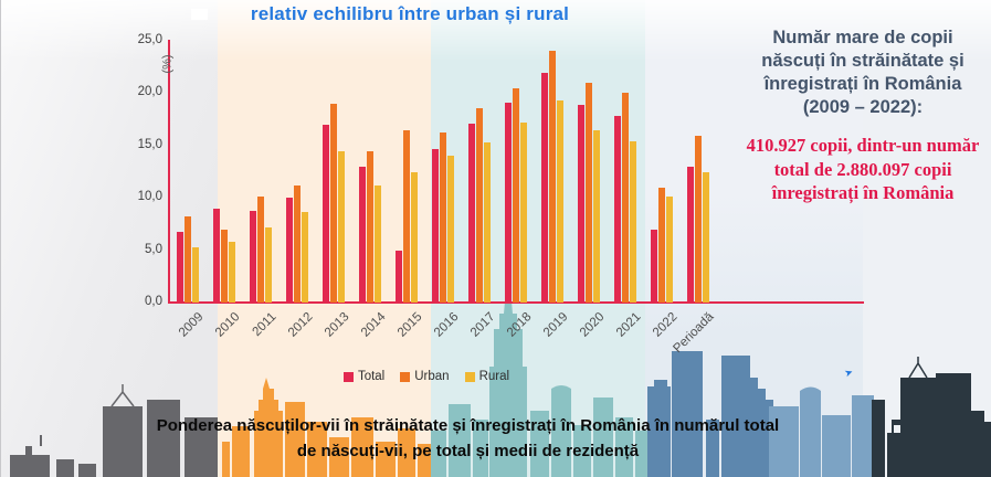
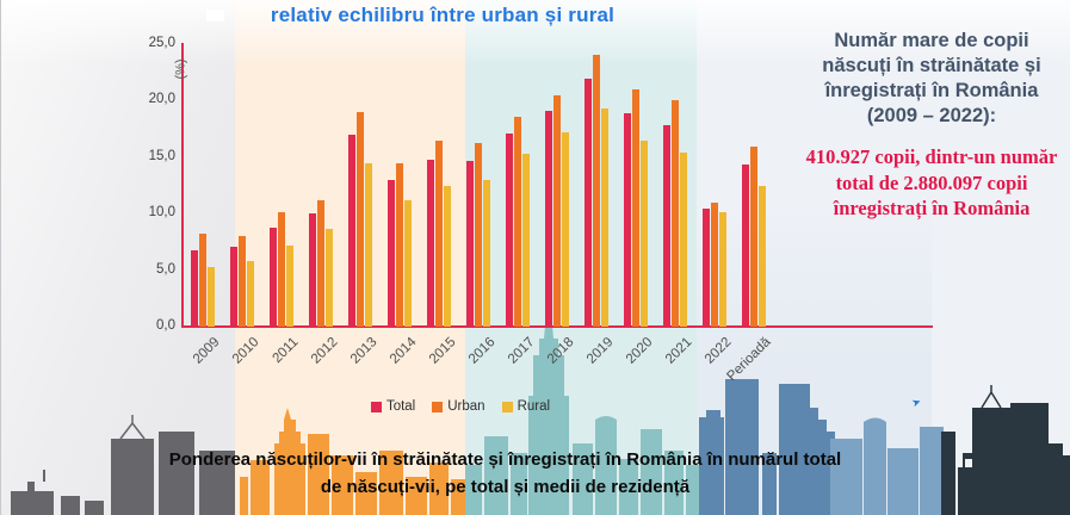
Total/2010: 9 -> 7
Urban/2010: 7 -> 8
Total/2015: 5 -> 15
Rural/2016: 14 -> 13
Total/2022: 7 -> 10
Total/Perioadă: 13 -> 14
